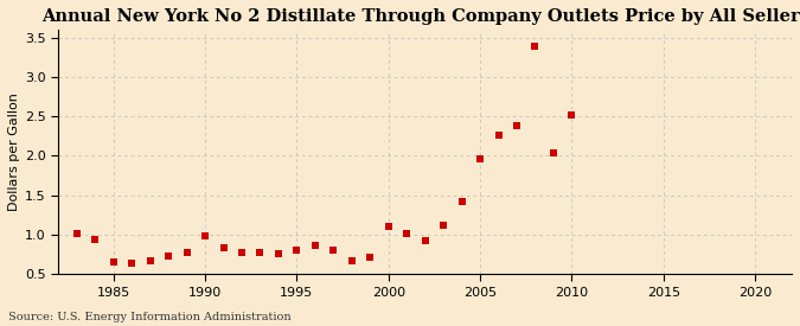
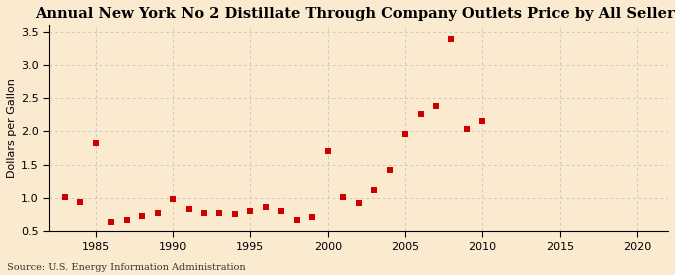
1985: 0.65 -> 1.82
2000: 1.11 -> 1.70
2010: 2.52 -> 2.16
